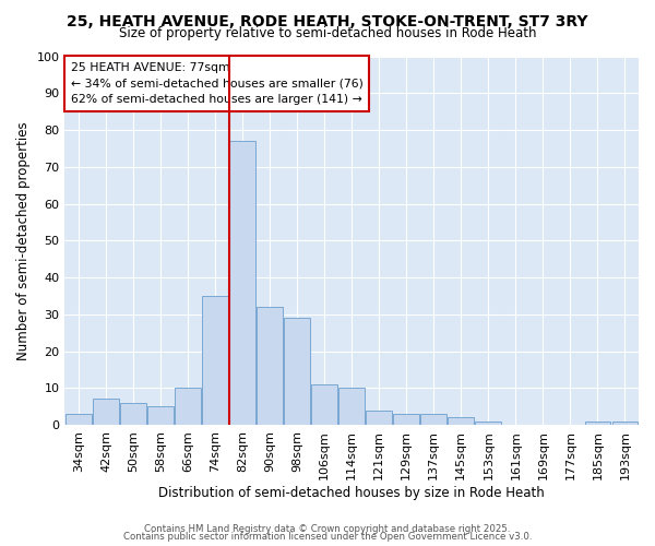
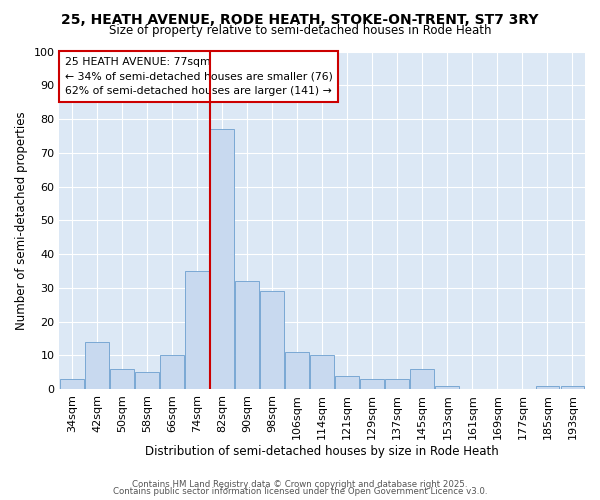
42sqm: 7 -> 14
145sqm: 2 -> 6
